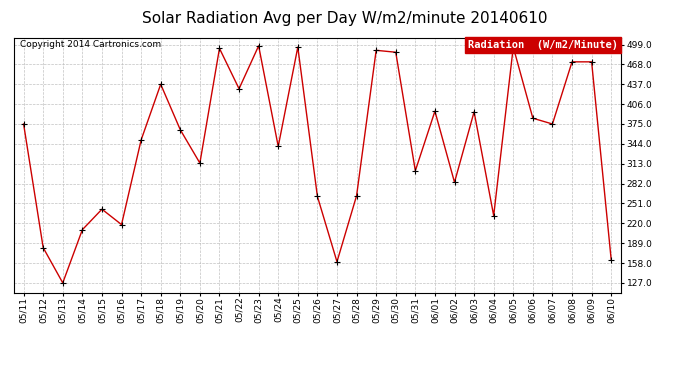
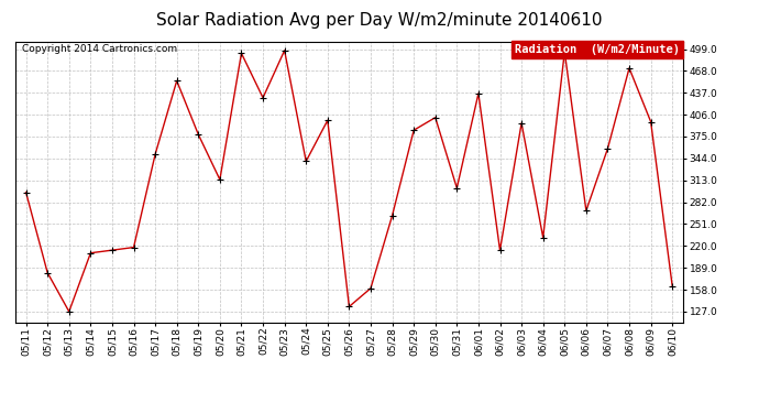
05/11: 375 -> 296
05/15: 242 -> 214
05/18: 437 -> 454
05/19: 366 -> 378
05/25: 495 -> 398
05/26: 262 -> 134
05/29: 490 -> 384
05/30: 487 -> 402
06/01: 395 -> 436
06/02: 284 -> 214
06/06: 384 -> 270
06/07: 375 -> 358
06/09: 472 -> 396
